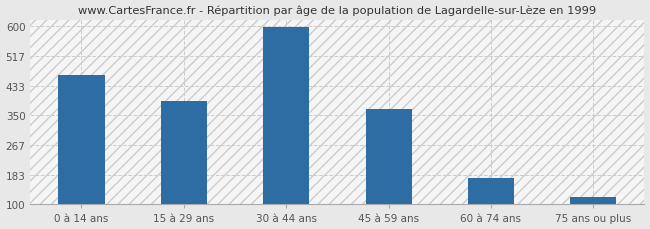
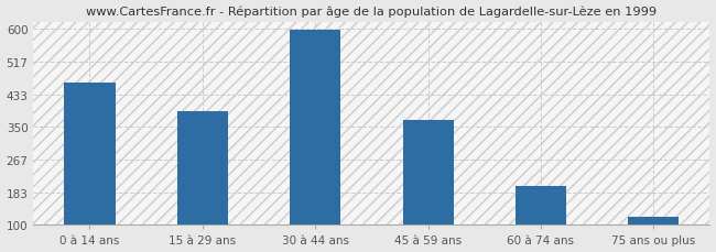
60 à 74 ans: 175 -> 200
